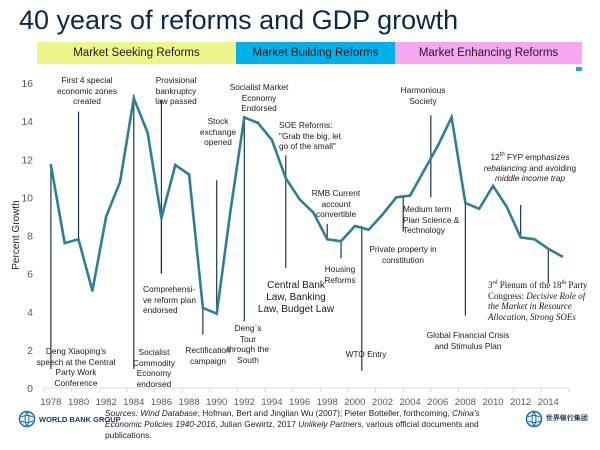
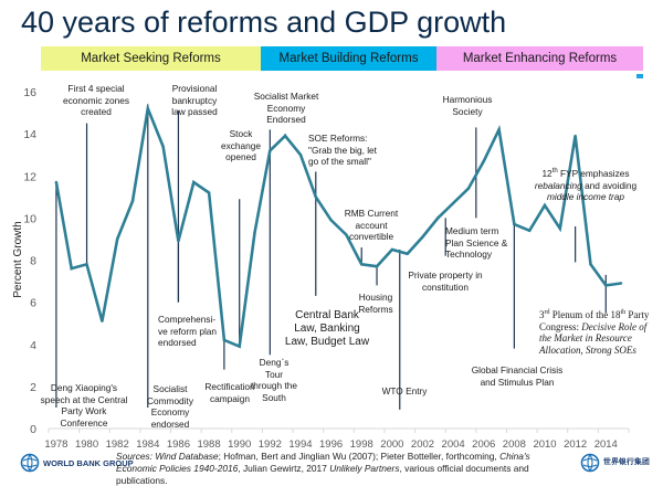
1992: 14.2 -> 13.2
2004: 10.1 -> 10.7
2012: 7.9 -> 13.9
2014: 7.3 -> 6.8
